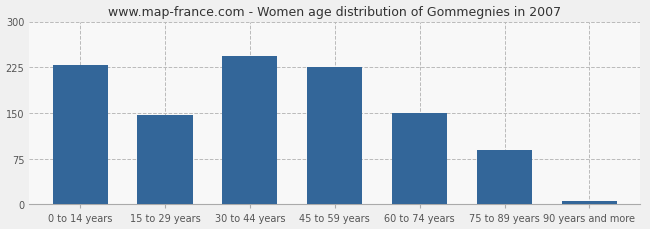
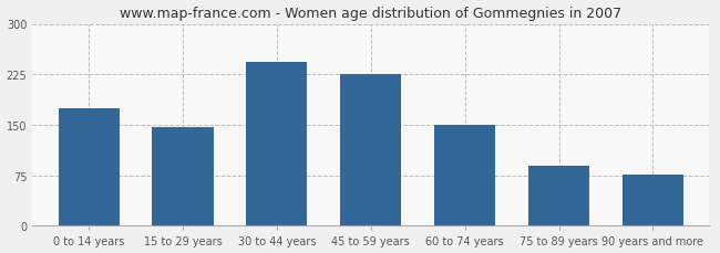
0 to 14 years: 228 -> 174
90 years and more: 5 -> 76
